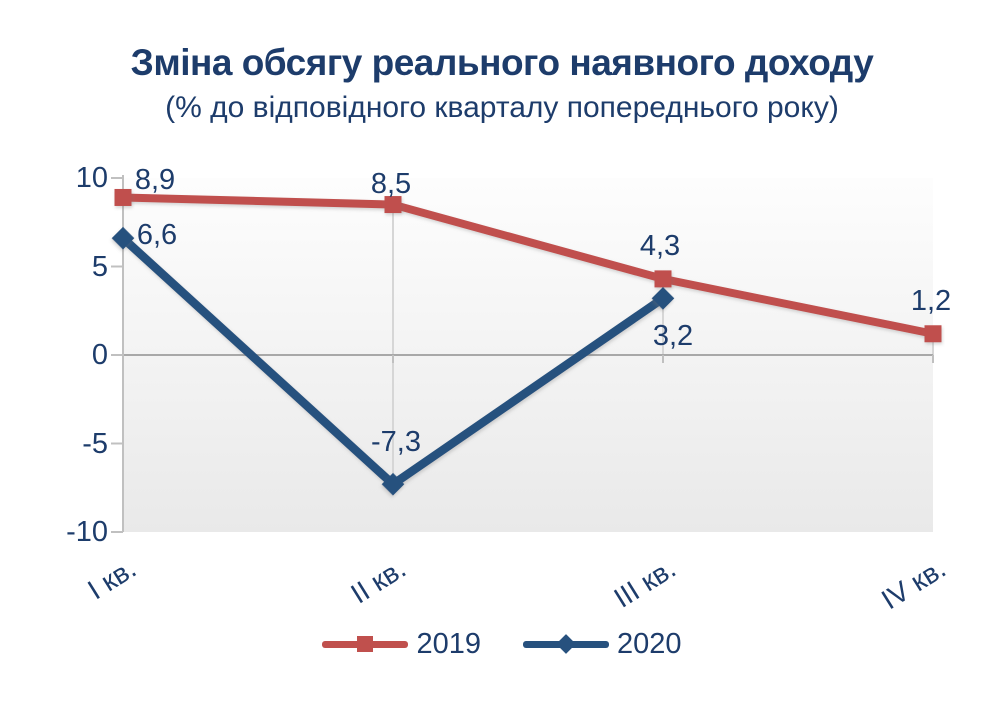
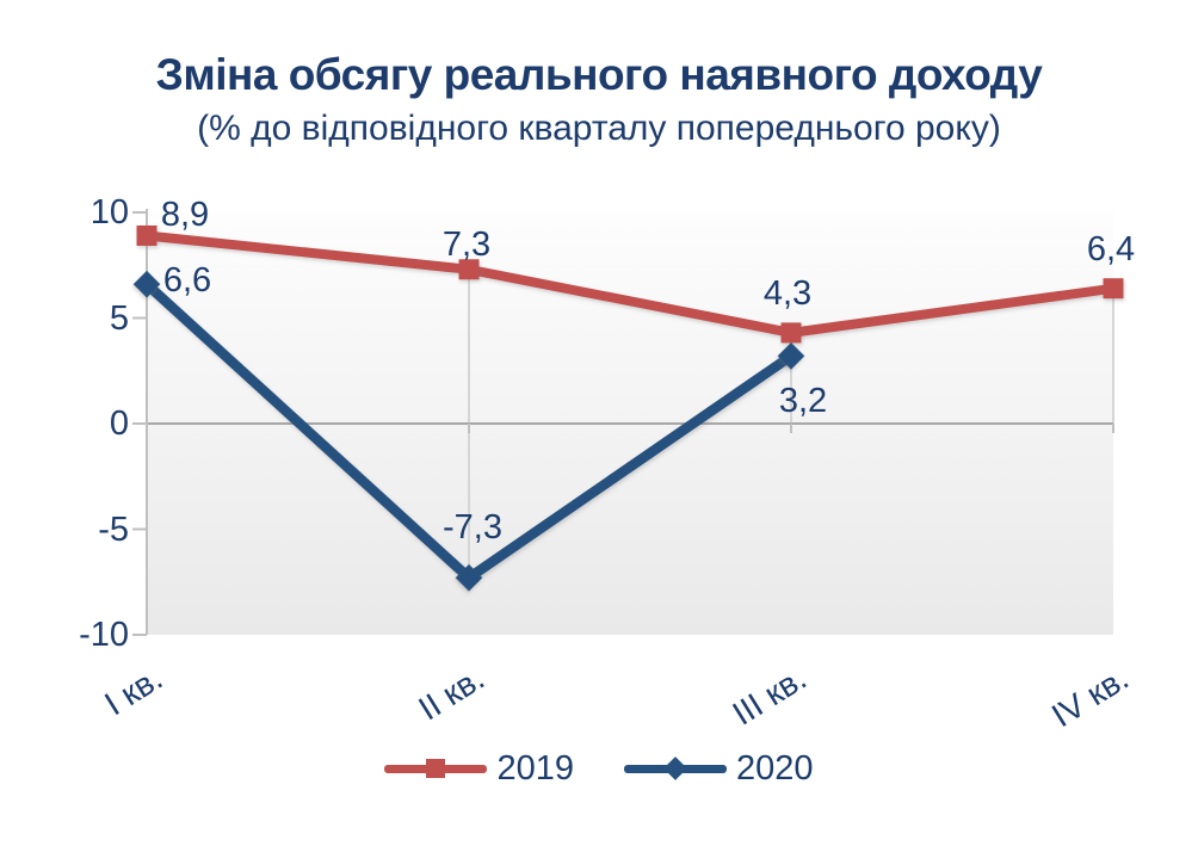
2019/II кв.: 8,5 -> 7,3
2019/IV кв.: 1,2 -> 6,4
